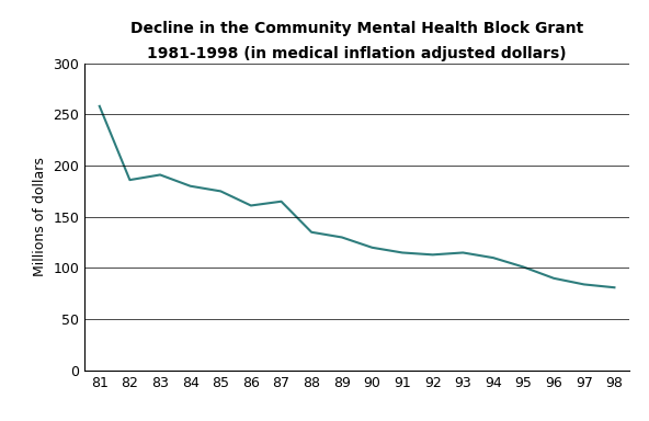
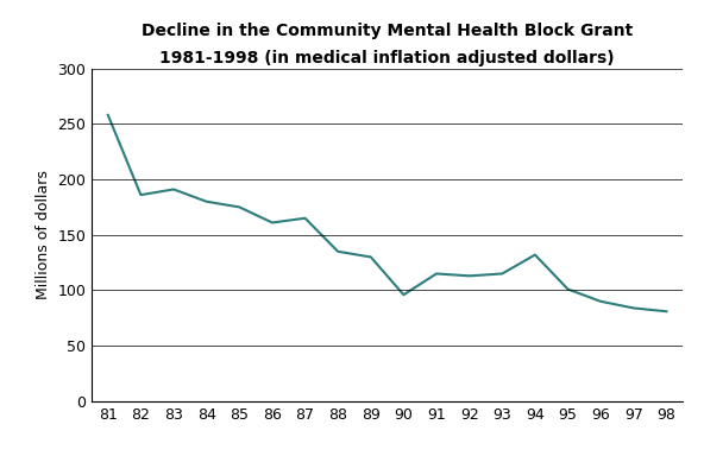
90: 120 -> 96
94: 110 -> 132
